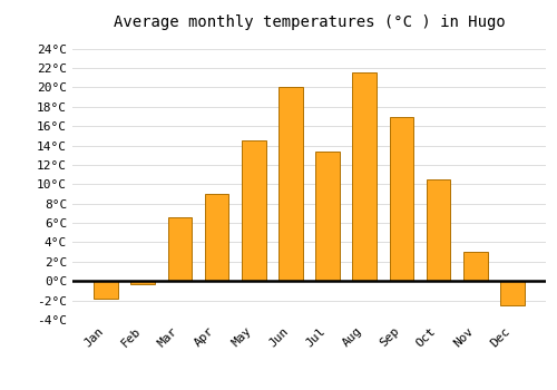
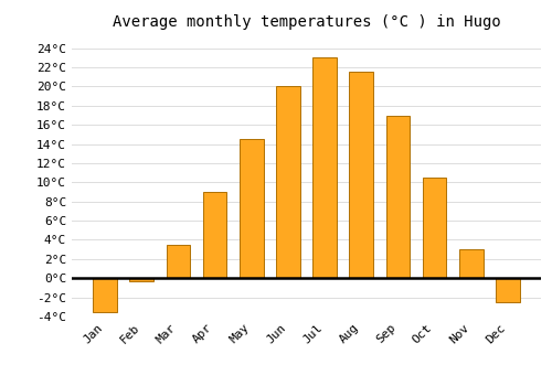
Jan: -1.8°C -> -3.5°C
Mar: 6.6°C -> 3.5°C
Jul: 13.4°C -> 23.0°C
